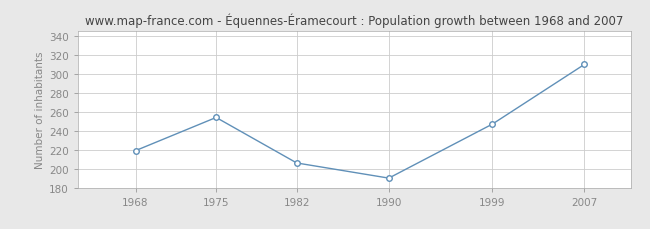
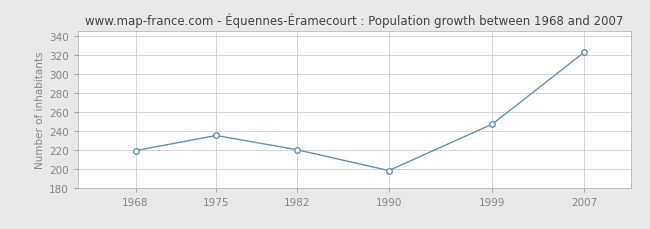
1975: 254 -> 235
1982: 206 -> 220
1990: 190 -> 198
2007: 310 -> 323
